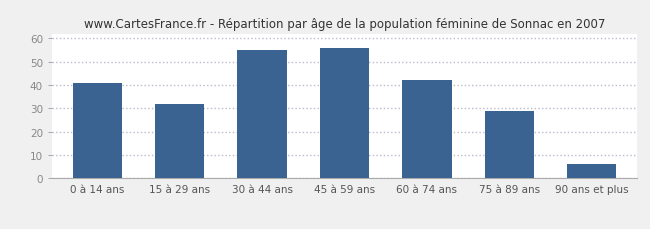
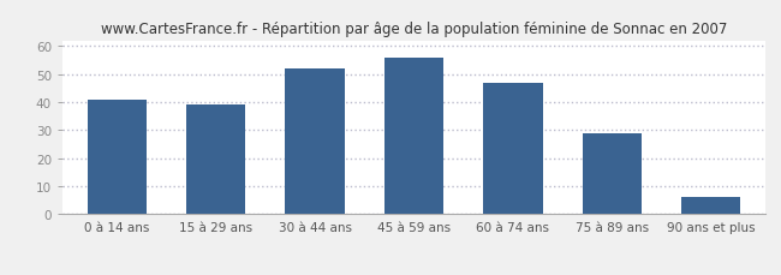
15 à 29 ans: 32 -> 39
30 à 44 ans: 55 -> 52
60 à 74 ans: 42 -> 47
